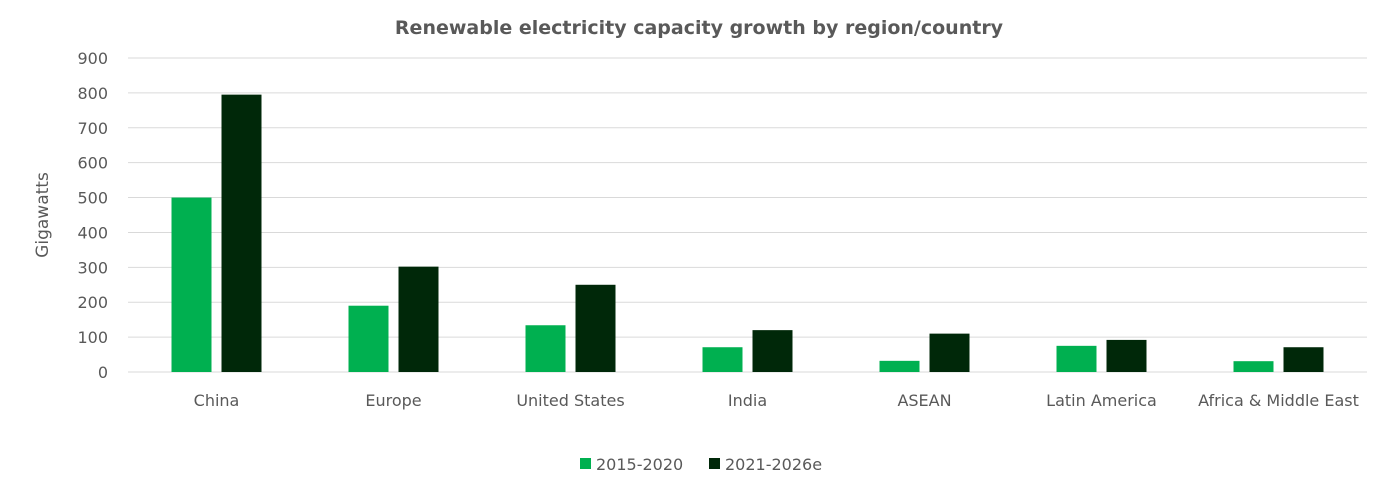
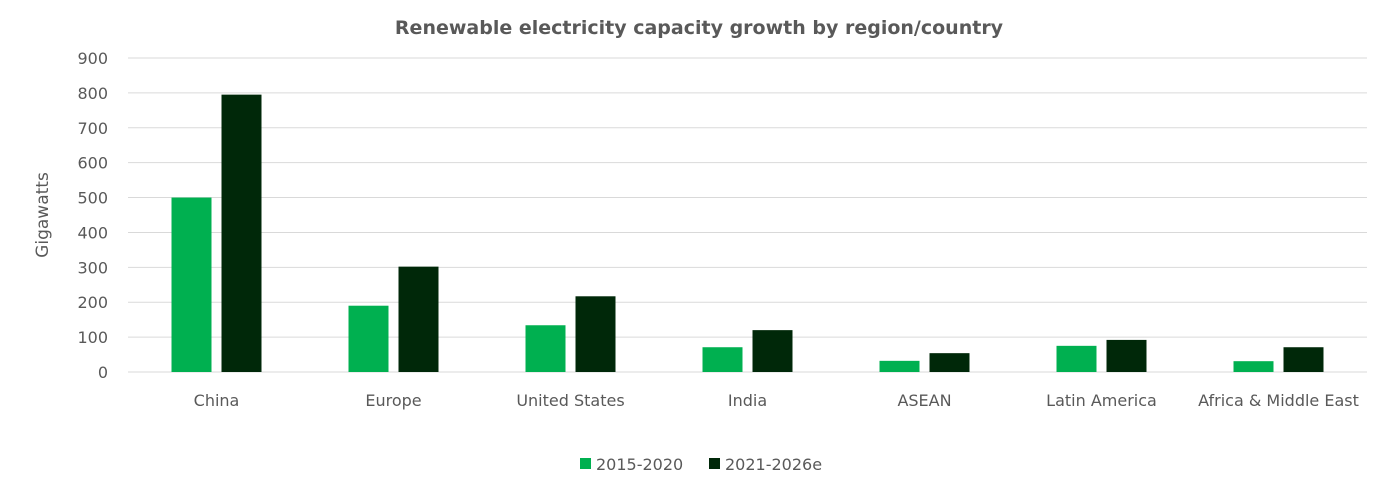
2021-2026e/United States: 250 -> 220
2021-2026e/ASEAN: 110 -> 50
